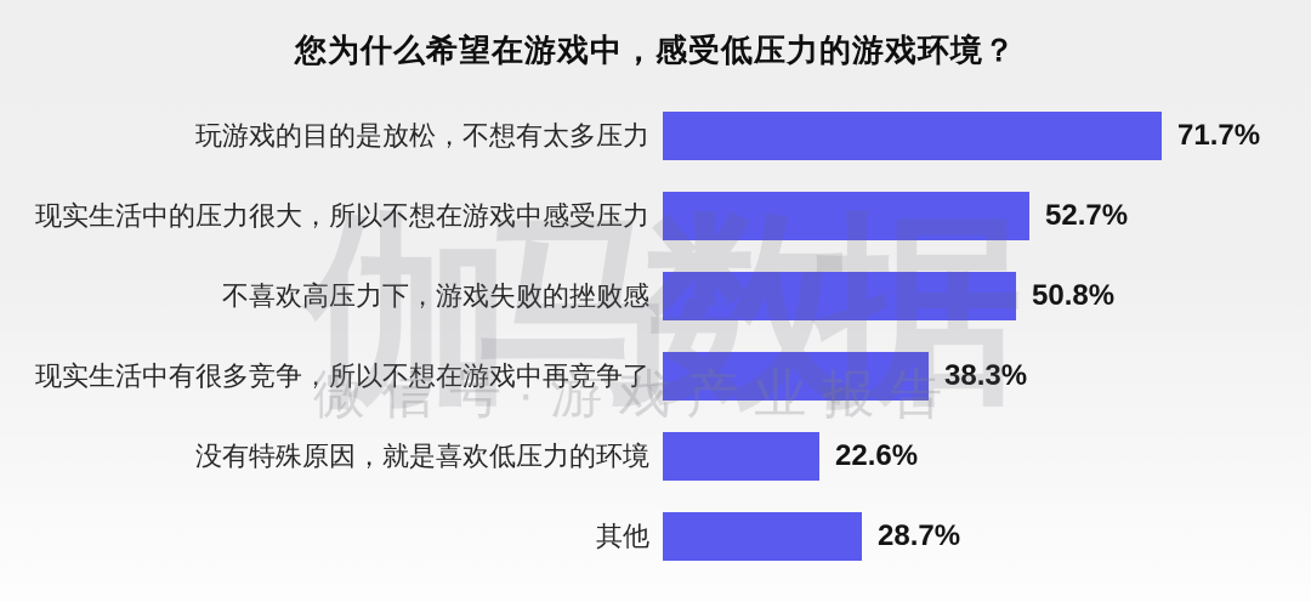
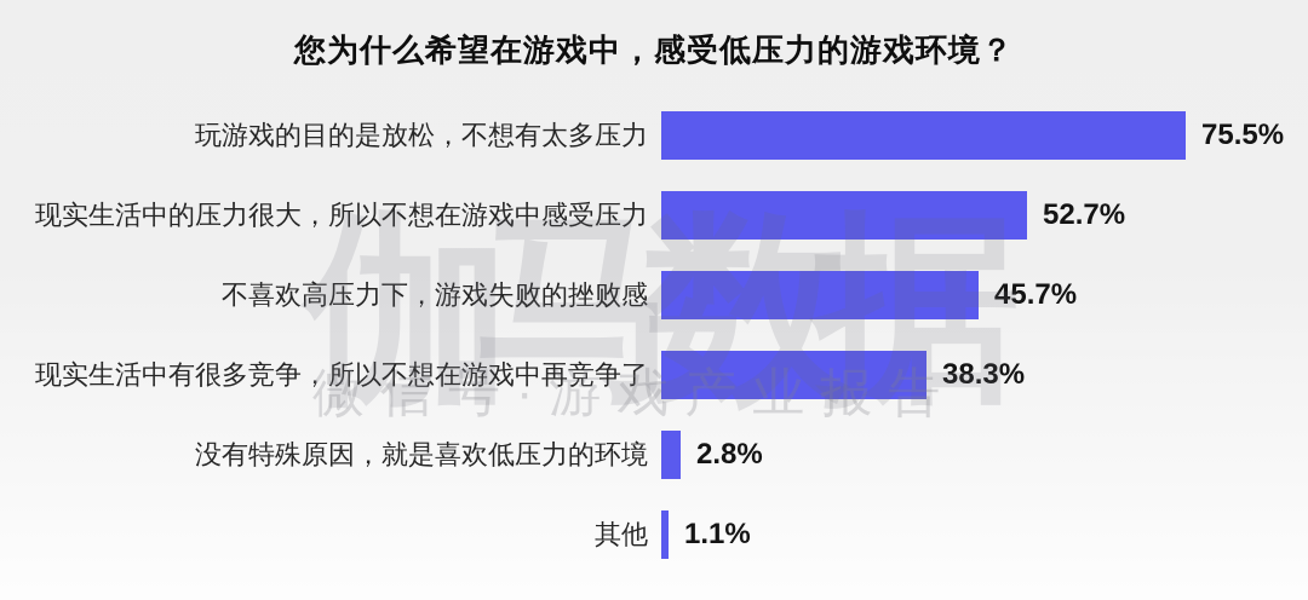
玩游戏的目的是放松，不想有太多压力: 71.7% -> 75.5%
不喜欢高压力下，游戏失败的挫败感: 50.8% -> 45.7%
没有特殊原因，就是喜欢低压力的环境: 22.6% -> 2.8%
其他: 28.7% -> 1.1%
